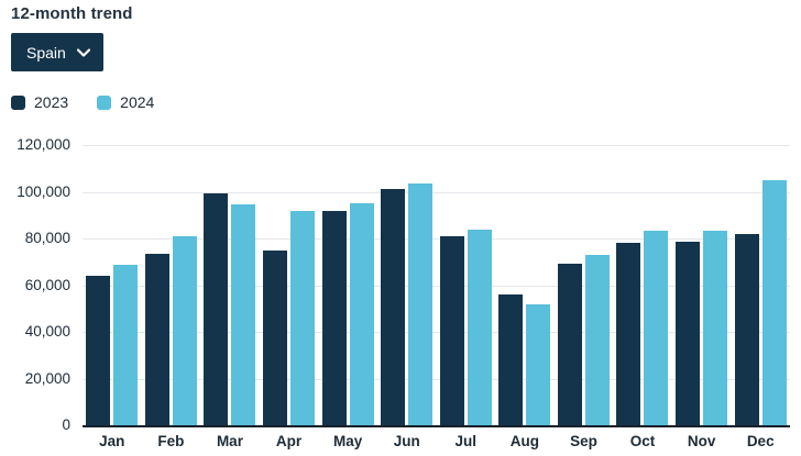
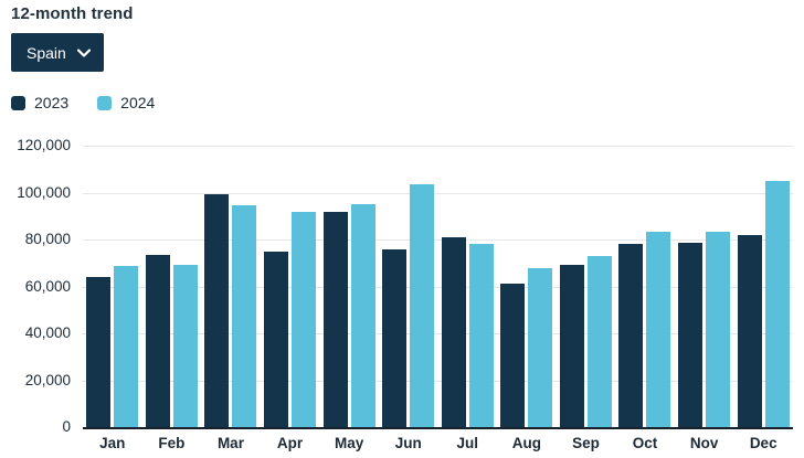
2024/Feb: 81000 -> 69000
2023/Jun: 101000 -> 76000
2024/Jul: 84000 -> 78000
2023/Aug: 56000 -> 61000
2024/Aug: 52000 -> 68000
